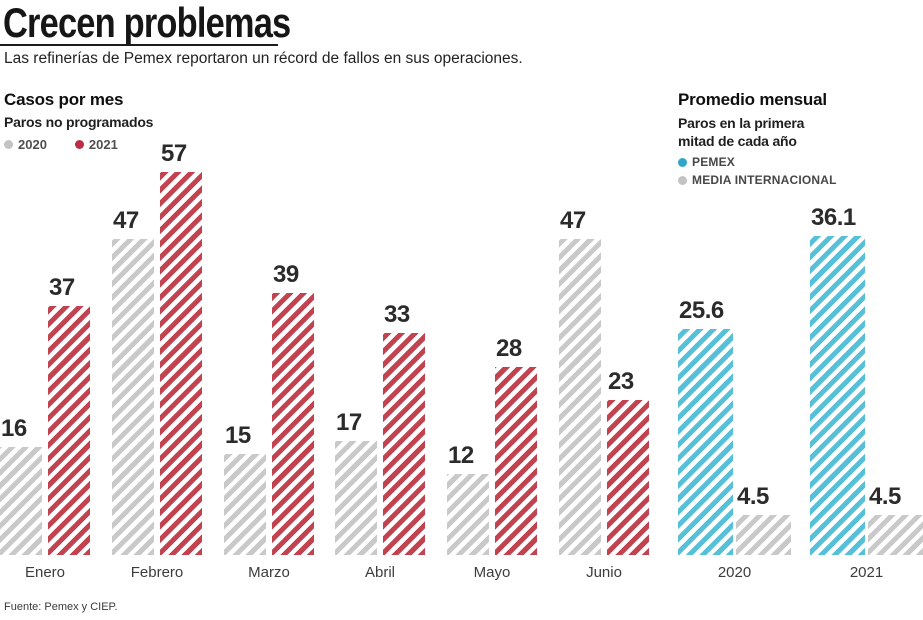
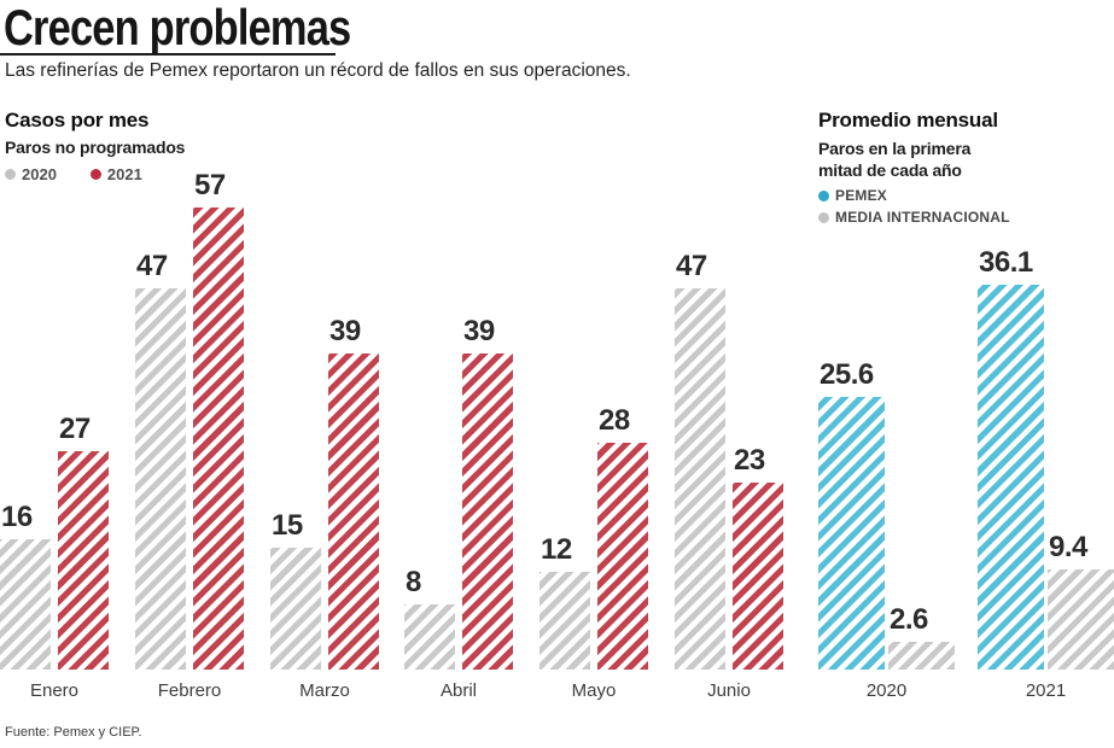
Casos por mes/2021/Enero: 37 -> 27
Casos por mes/2020/Abril: 17 -> 8
Casos por mes/2021/Abril: 33 -> 39
Promedio mensual/MEDIA INTERNACIONAL/2020: 4.5 -> 2.6
Promedio mensual/MEDIA INTERNACIONAL/2021: 4.5 -> 9.4
